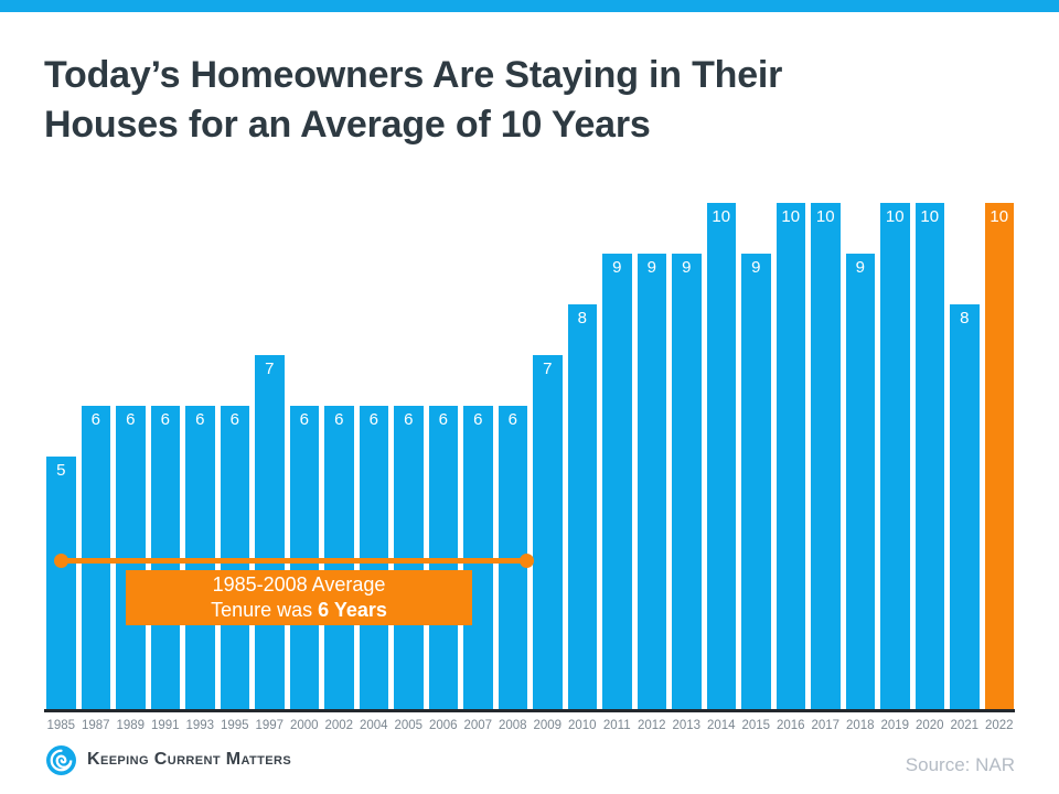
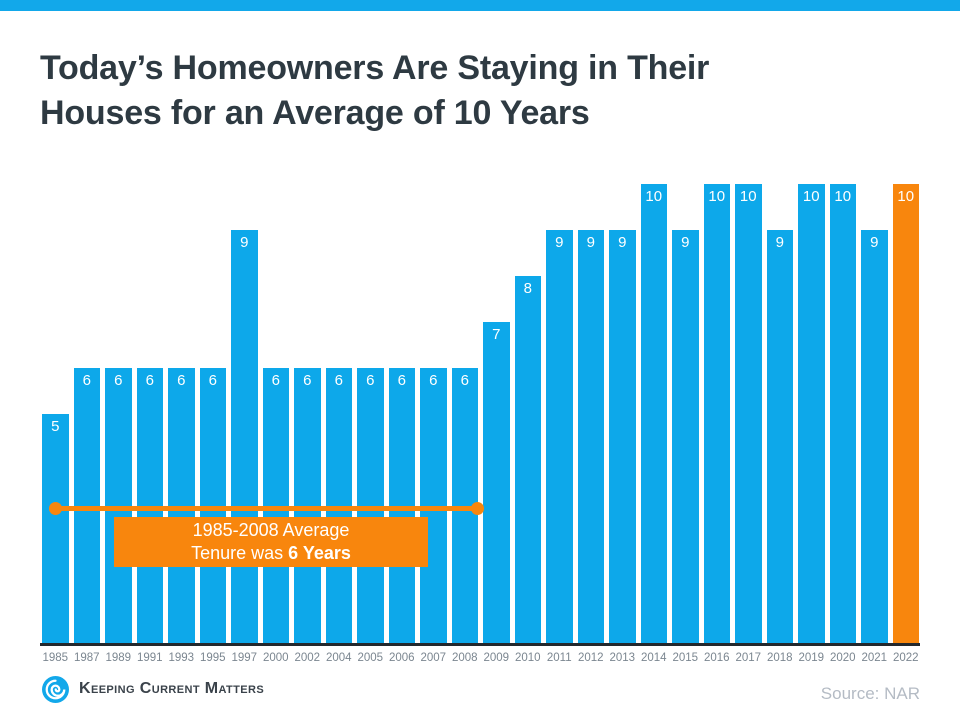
1997: 7 -> 9
2021: 8 -> 9
